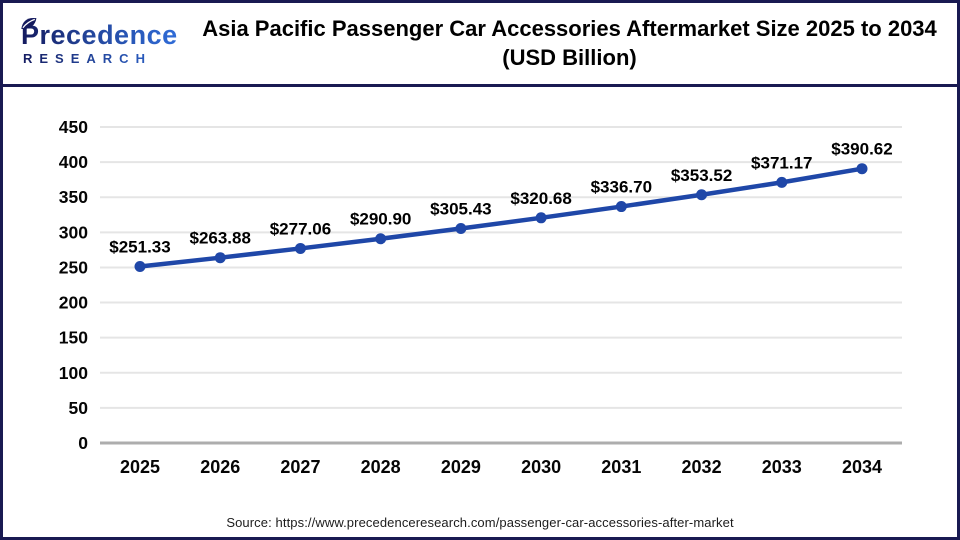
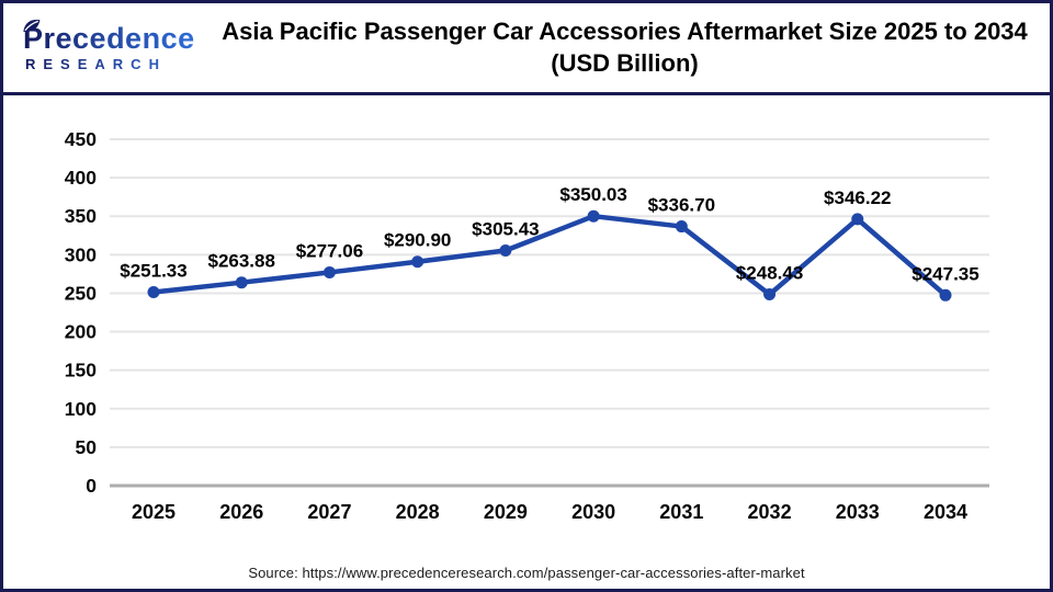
2030: $320.68 -> $350.03
2032: $353.52 -> $248.43
2033: $371.17 -> $346.22
2034: $390.62 -> $247.35
